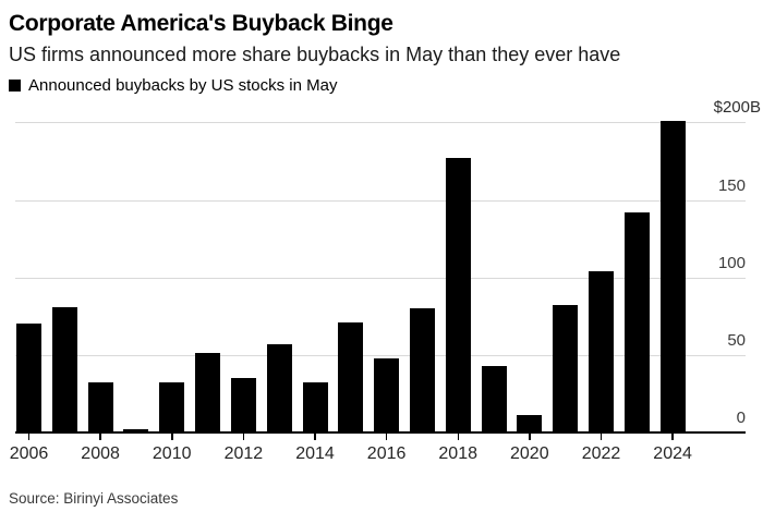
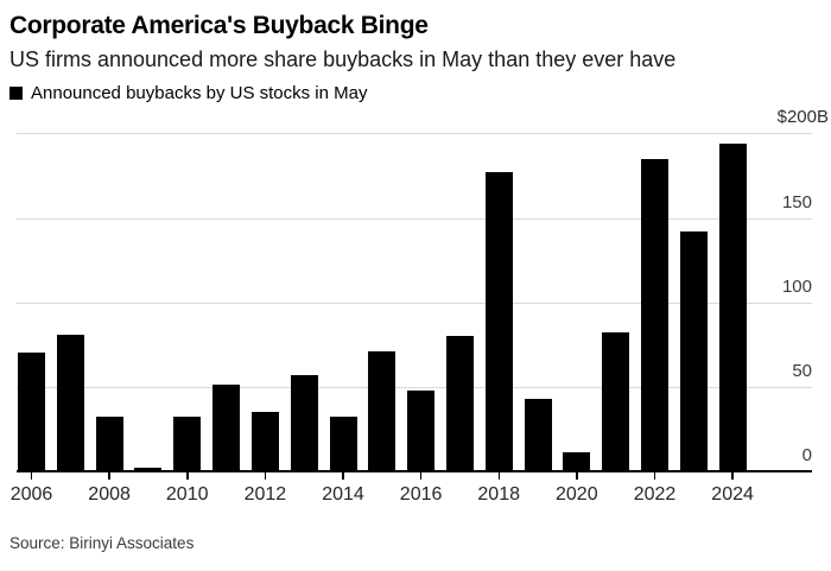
2022: 104 -> 185
2024: 201 -> 194
